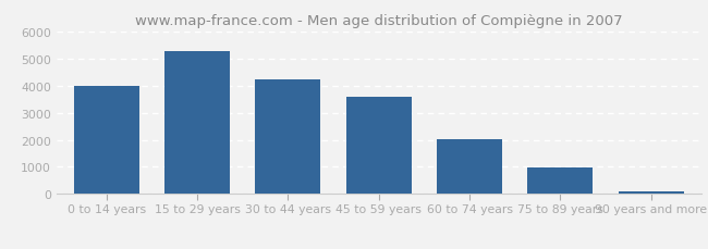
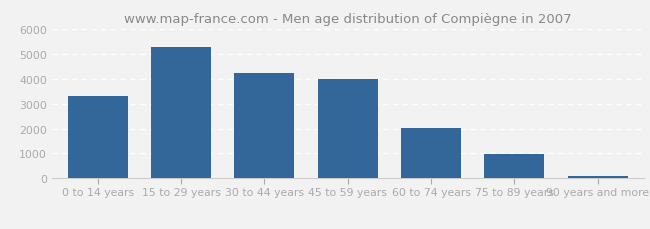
0 to 14 years: 3980 -> 3300
45 to 59 years: 3600 -> 4000
